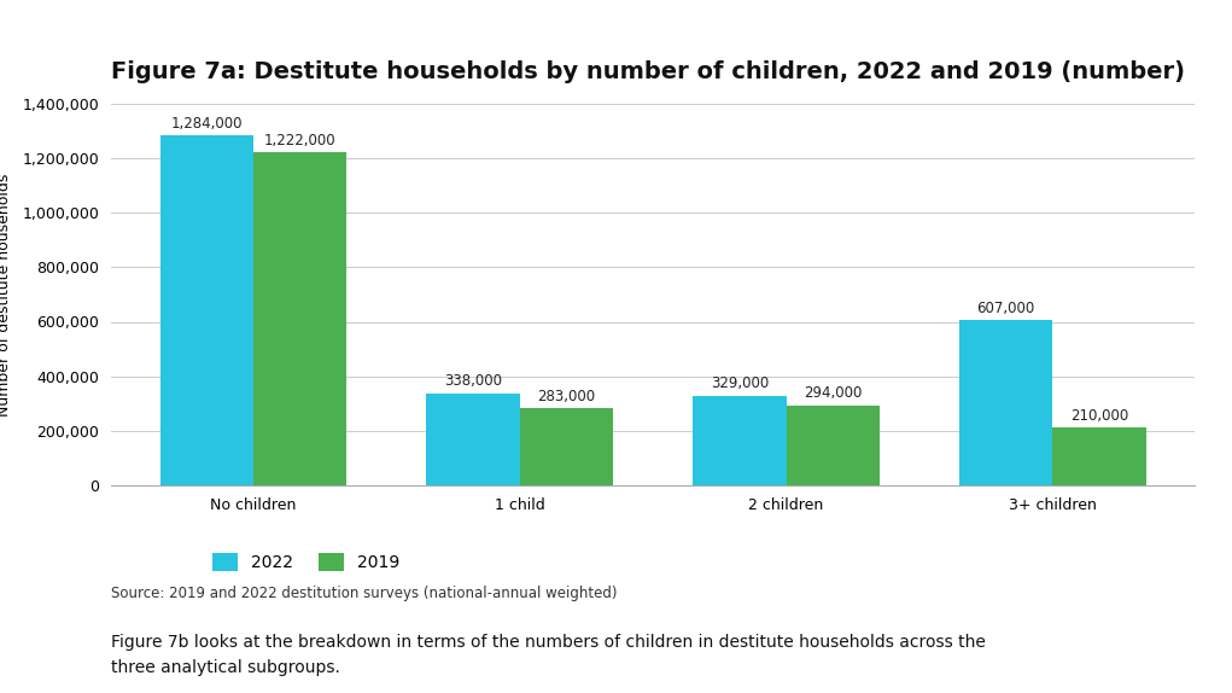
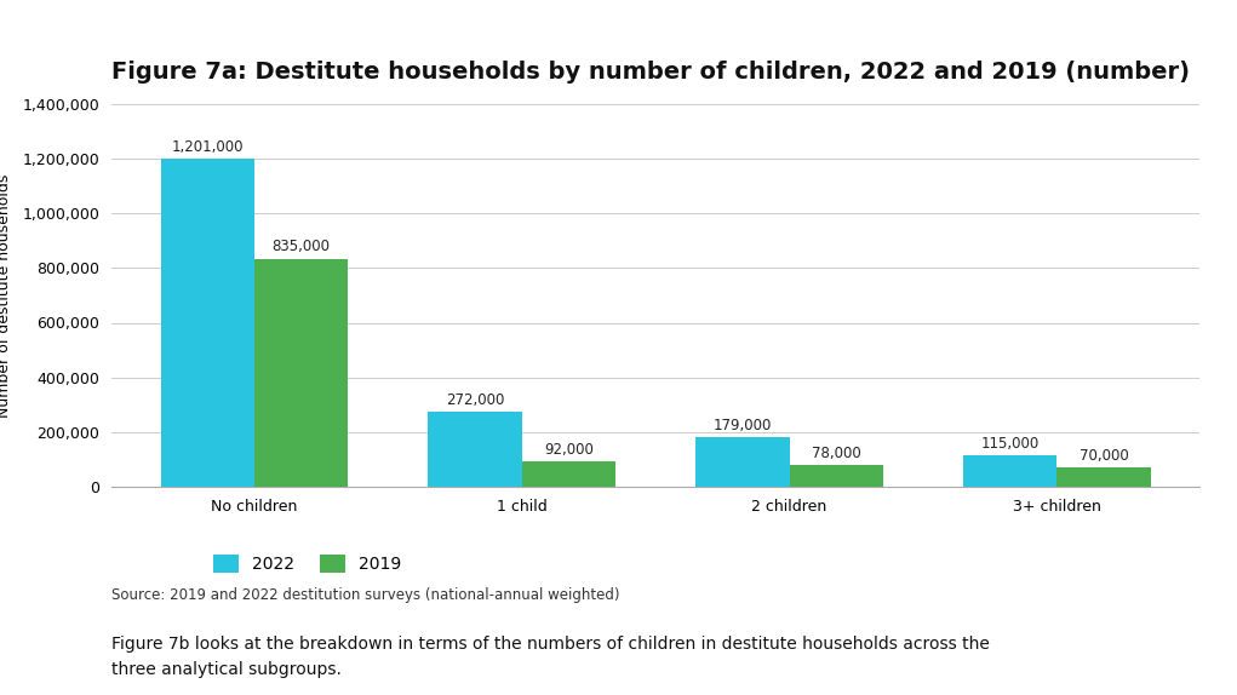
2022/No children: 1,284,000 -> 1,201,000
2019/No children: 1,222,000 -> 835,000
2022/1 child: 338,000 -> 272,000
2019/1 child: 283,000 -> 92,000
2022/2 children: 329,000 -> 179,000
2019/2 children: 294,000 -> 78,000
2022/3+ children: 607,000 -> 115,000
2019/3+ children: 210,000 -> 70,000
